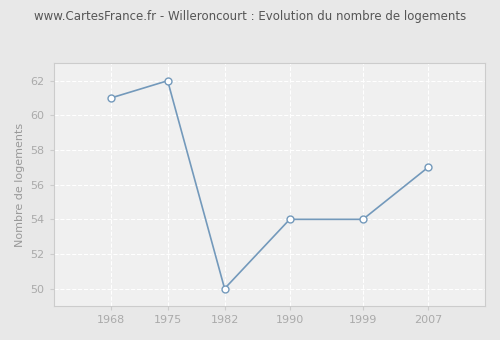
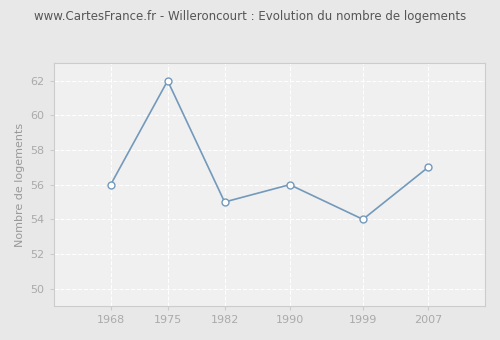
1968: 61 -> 56
1982: 50 -> 55
1990: 54 -> 56
